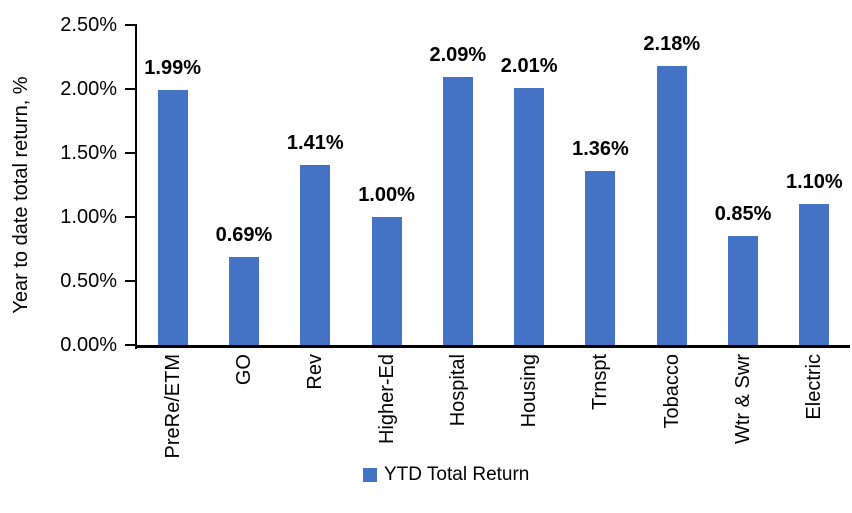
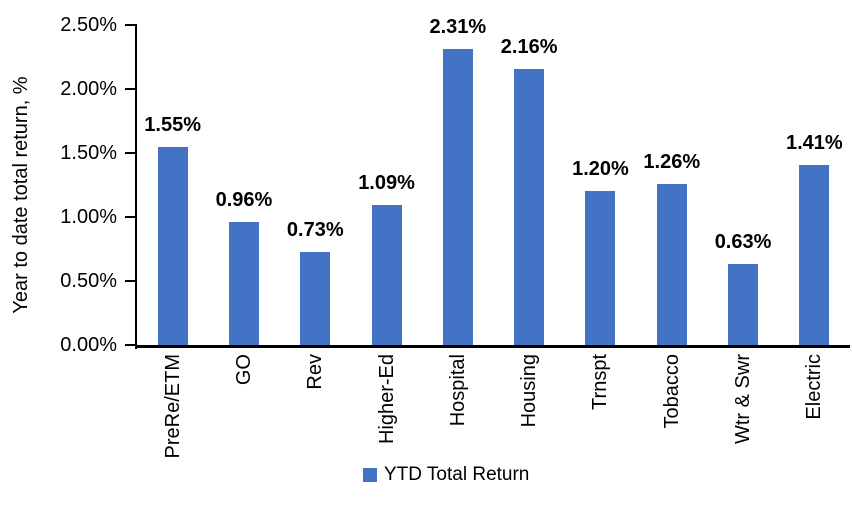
PreRe/ETM: 1.99% -> 1.55%
GO: 0.69% -> 0.96%
Rev: 1.41% -> 0.73%
Higher-Ed: 1.00% -> 1.09%
Hospital: 2.09% -> 2.31%
Housing: 2.01% -> 2.16%
Trnspt: 1.36% -> 1.20%
Tobacco: 2.18% -> 1.26%
Wtr & Swr: 0.85% -> 0.63%
Electric: 1.10% -> 1.41%
